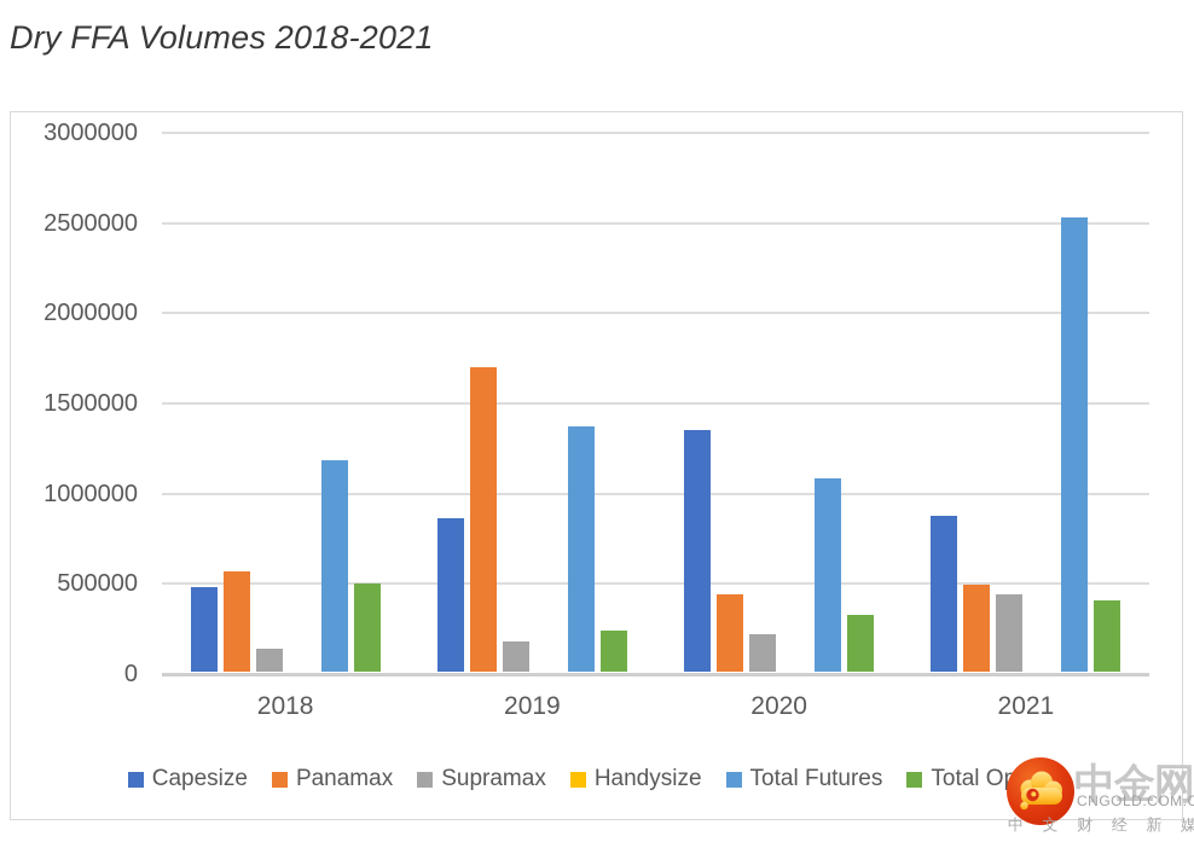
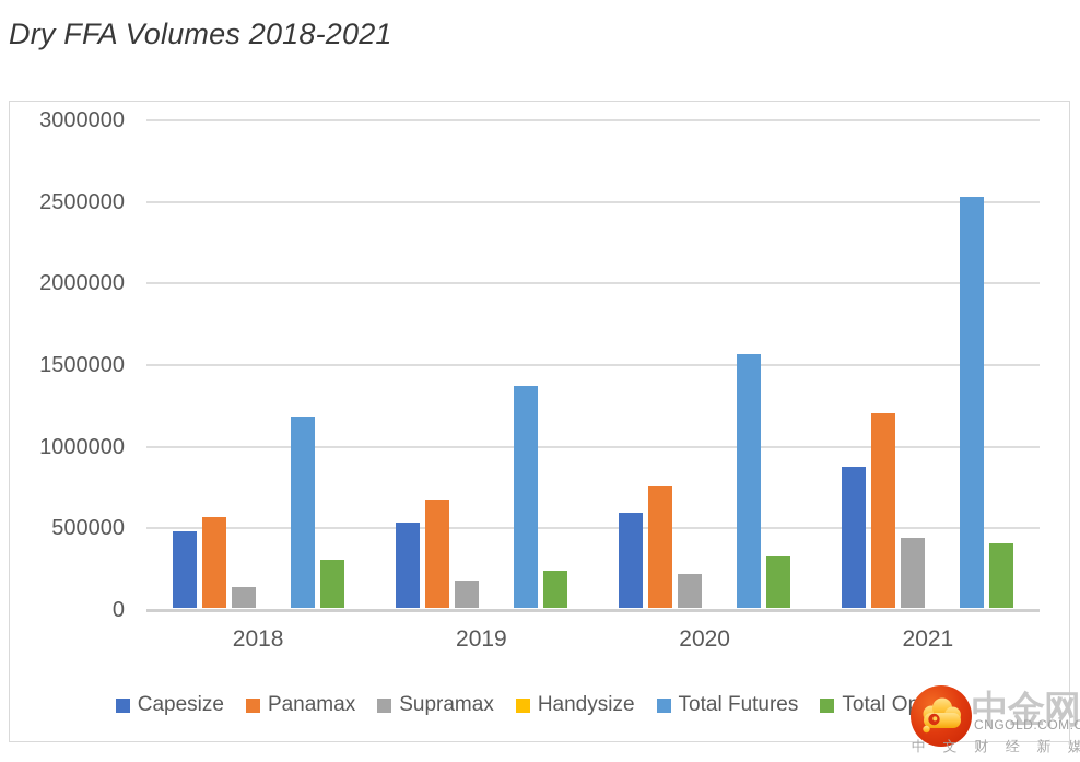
Total Options/2018: 490000 -> 300000
Capesize/2019: 850000 -> 520000
Panamax/2019: 1690000 -> 660000
Capesize/2020: 1340000 -> 580000
Panamax/2020: 430000 -> 740000
Total Futures/2020: 1070000 -> 1560000
Panamax/2021: 480000 -> 1200000
